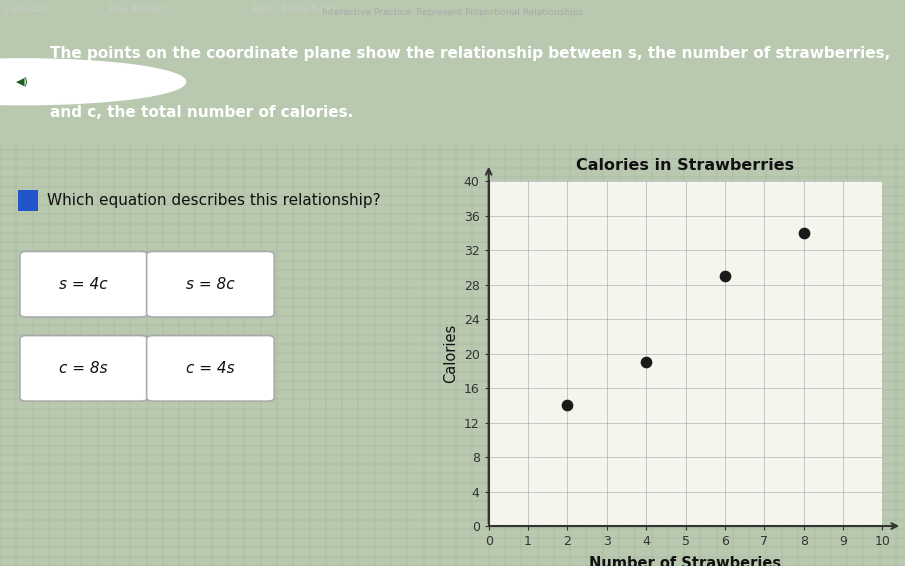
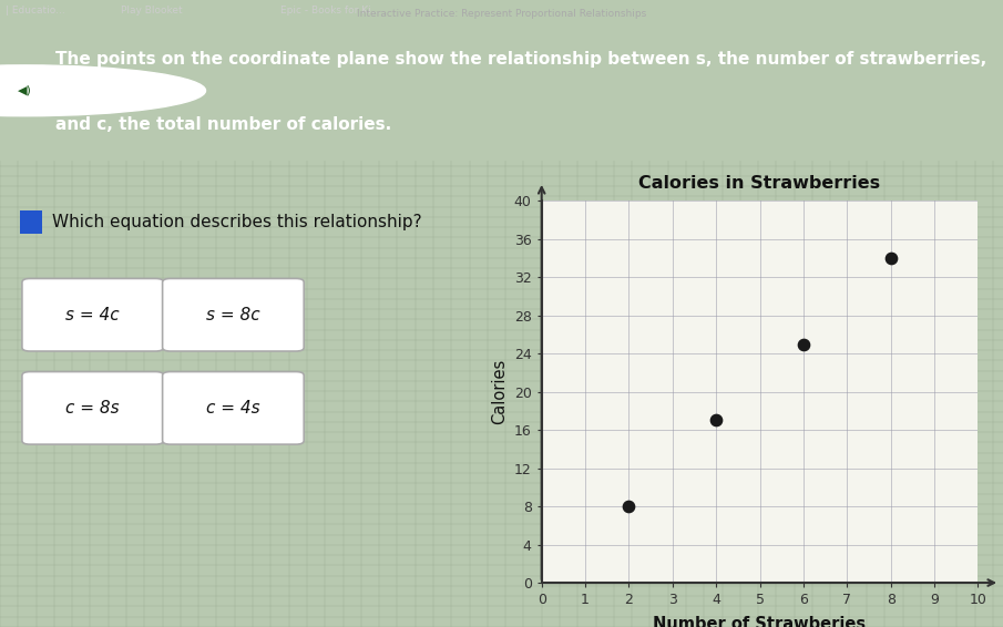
2: 14 -> 8
4: 19 -> 17
6: 29 -> 25
